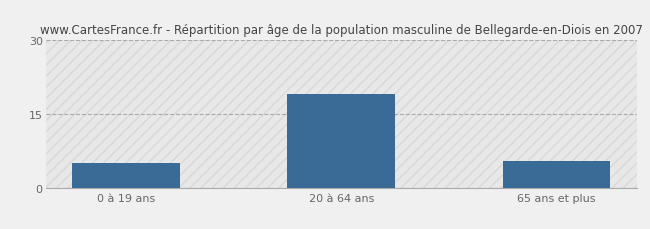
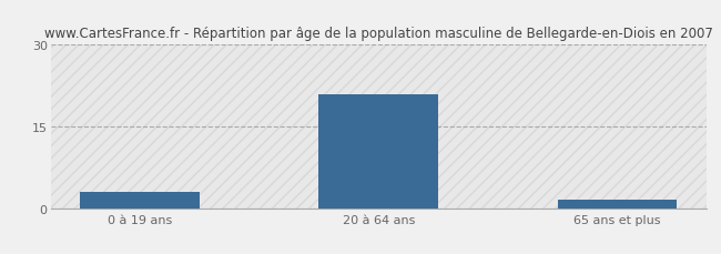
0 à 19 ans: 5.0 -> 3.0
20 à 64 ans: 19.0 -> 21.0
65 ans et plus: 5.5 -> 1.5
